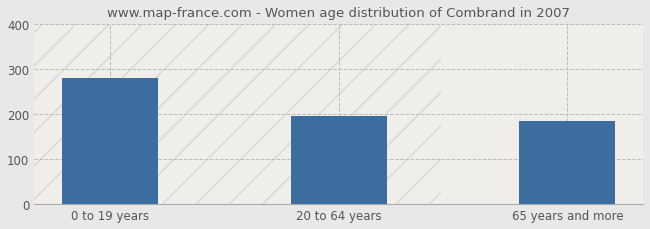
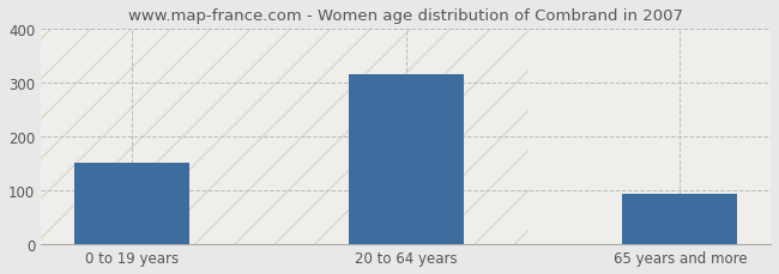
0 to 19 years: 280 -> 152
20 to 64 years: 195 -> 317
65 years and more: 185 -> 93
